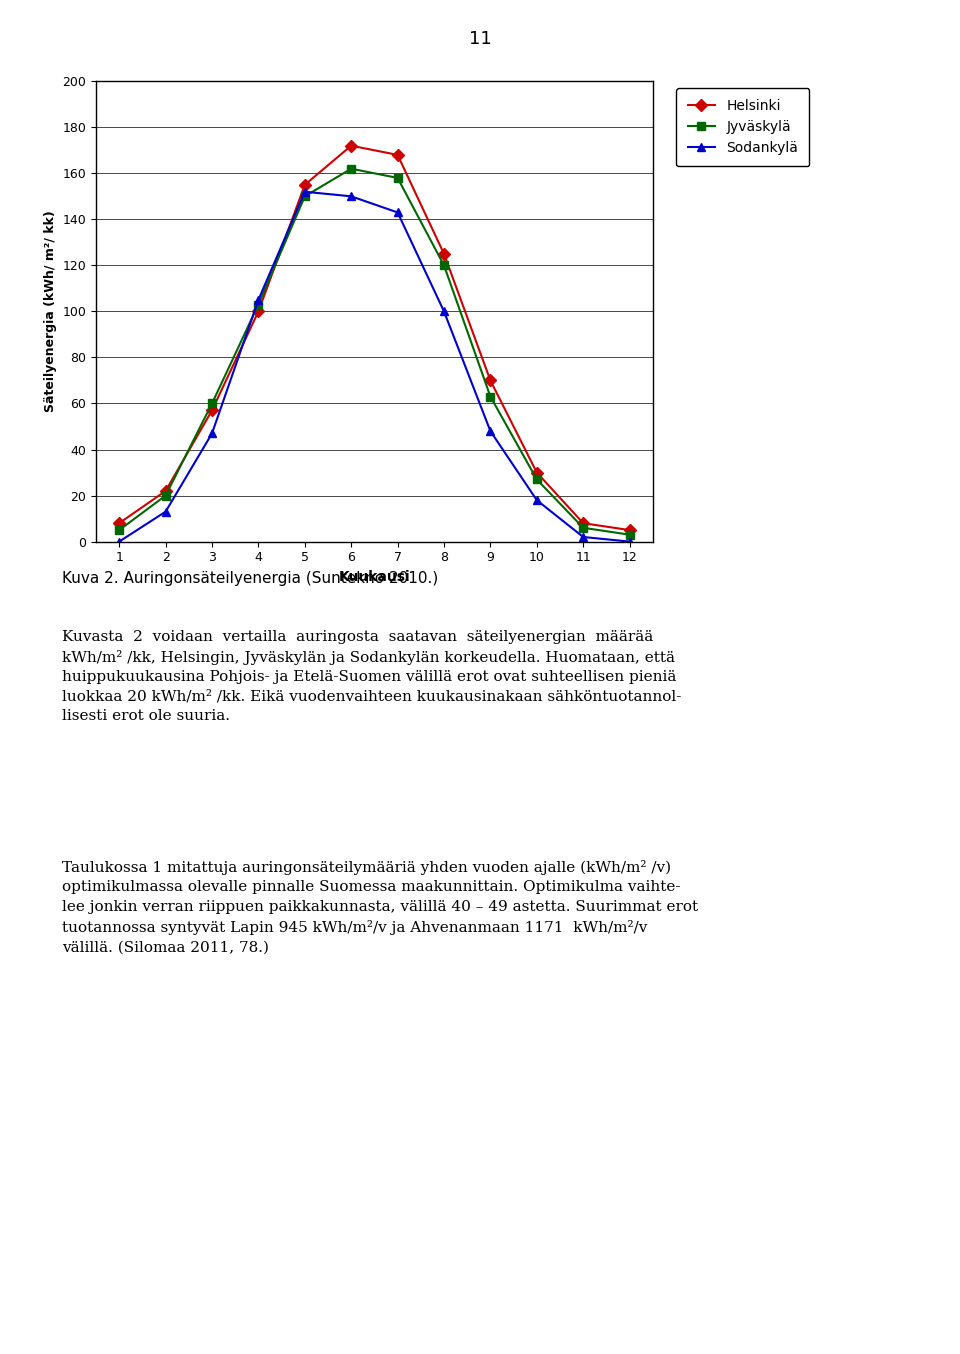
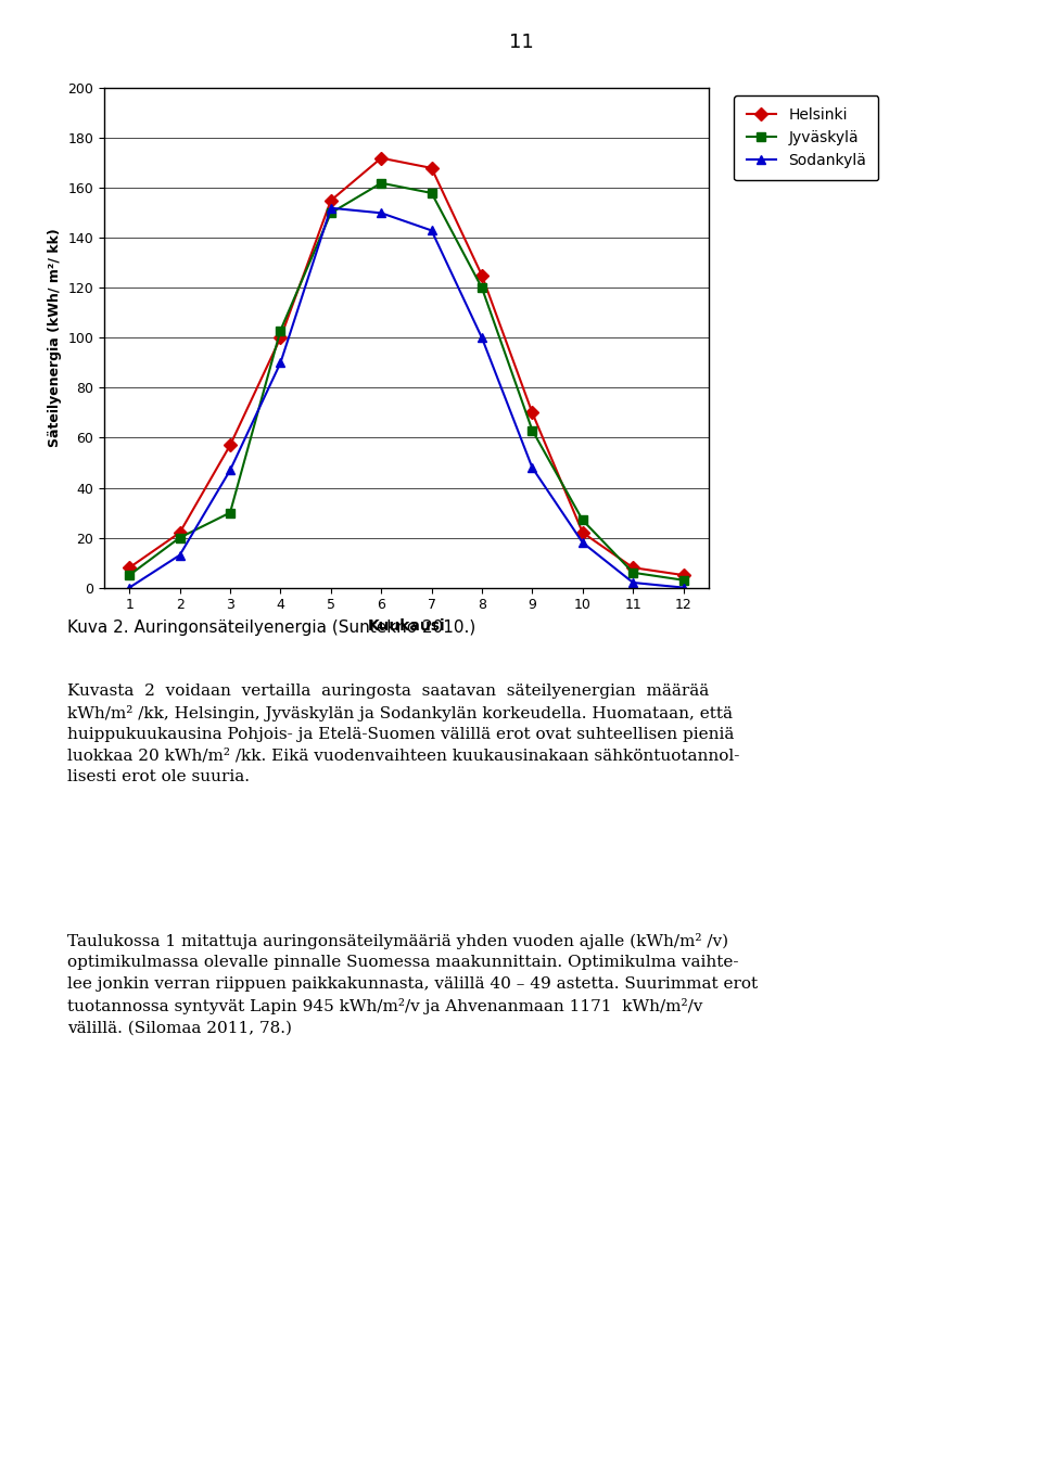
Jyväskylä/3: 60 -> 30
Sodankylä/4: 105 -> 90
Helsinki/10: 30 -> 22
